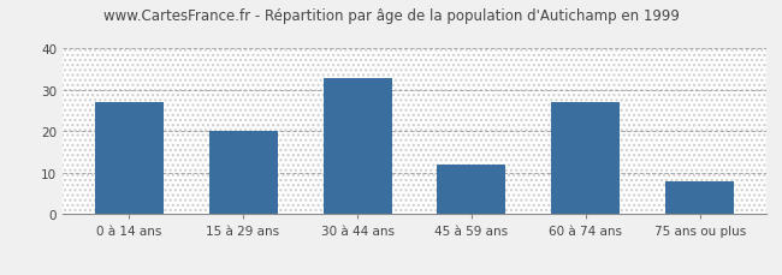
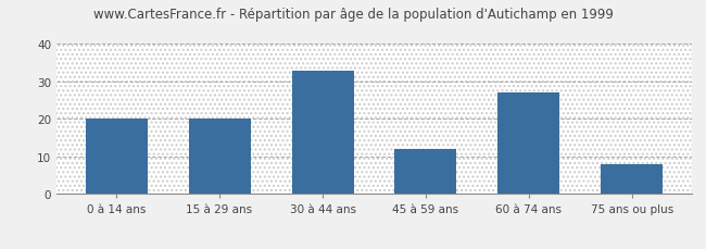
0 à 14 ans: 27 -> 20
